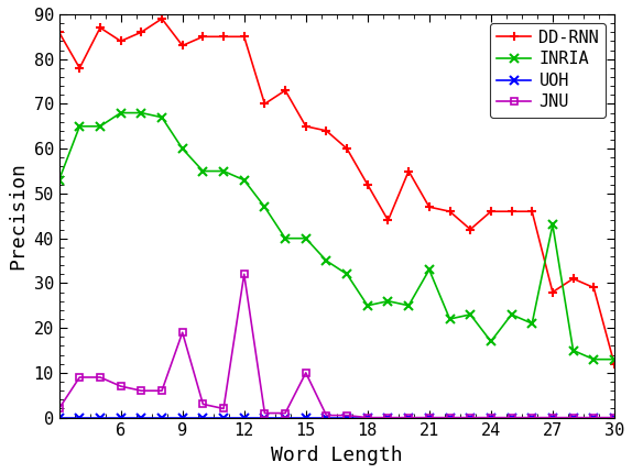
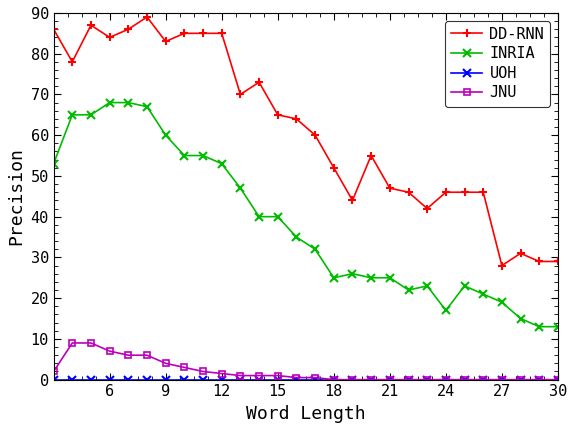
JNU/9: 19.0 -> 4.0
JNU/12: 32.0 -> 1.5
JNU/15: 10.0 -> 1.0
INRIA/21: 33 -> 25
INRIA/27: 43 -> 19
DD-RNN/30: 12 -> 29
